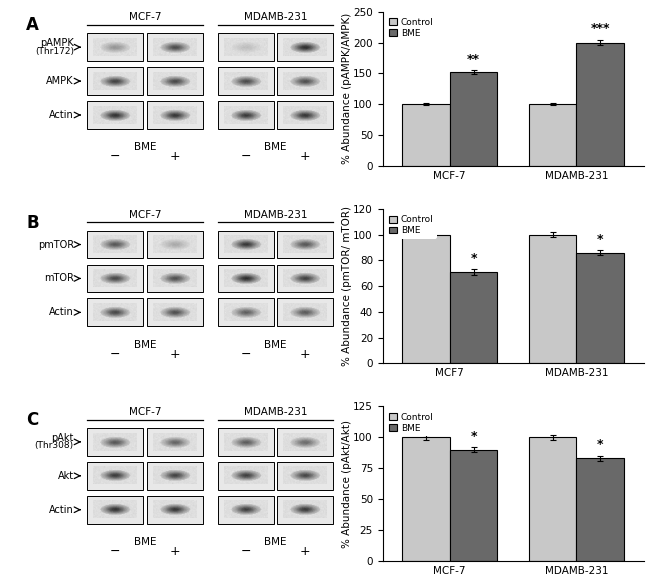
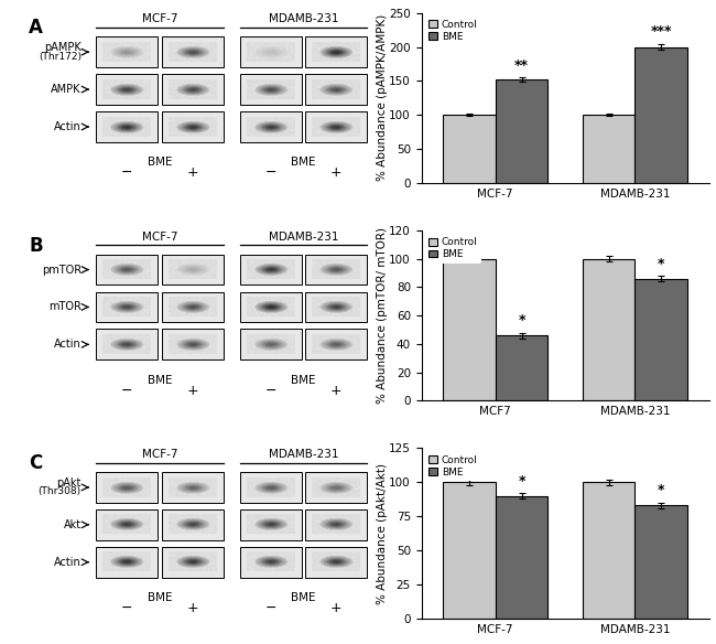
BME/MCF7: 71 -> 46
